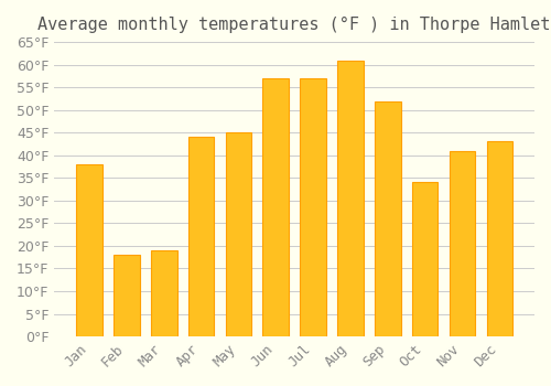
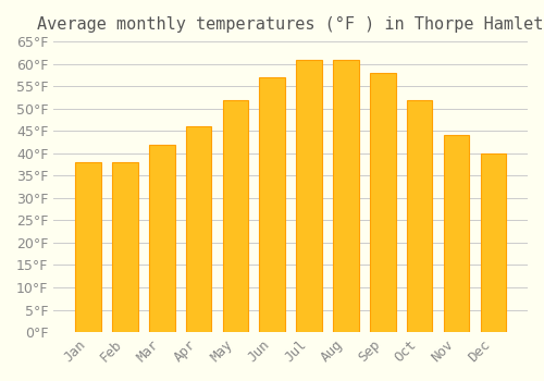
Feb: 18°F -> 38°F
Mar: 19°F -> 42°F
Apr: 44°F -> 46°F
May: 45°F -> 52°F
Jul: 57°F -> 61°F
Sep: 52°F -> 58°F
Oct: 34°F -> 52°F
Nov: 41°F -> 44°F
Dec: 43°F -> 40°F
